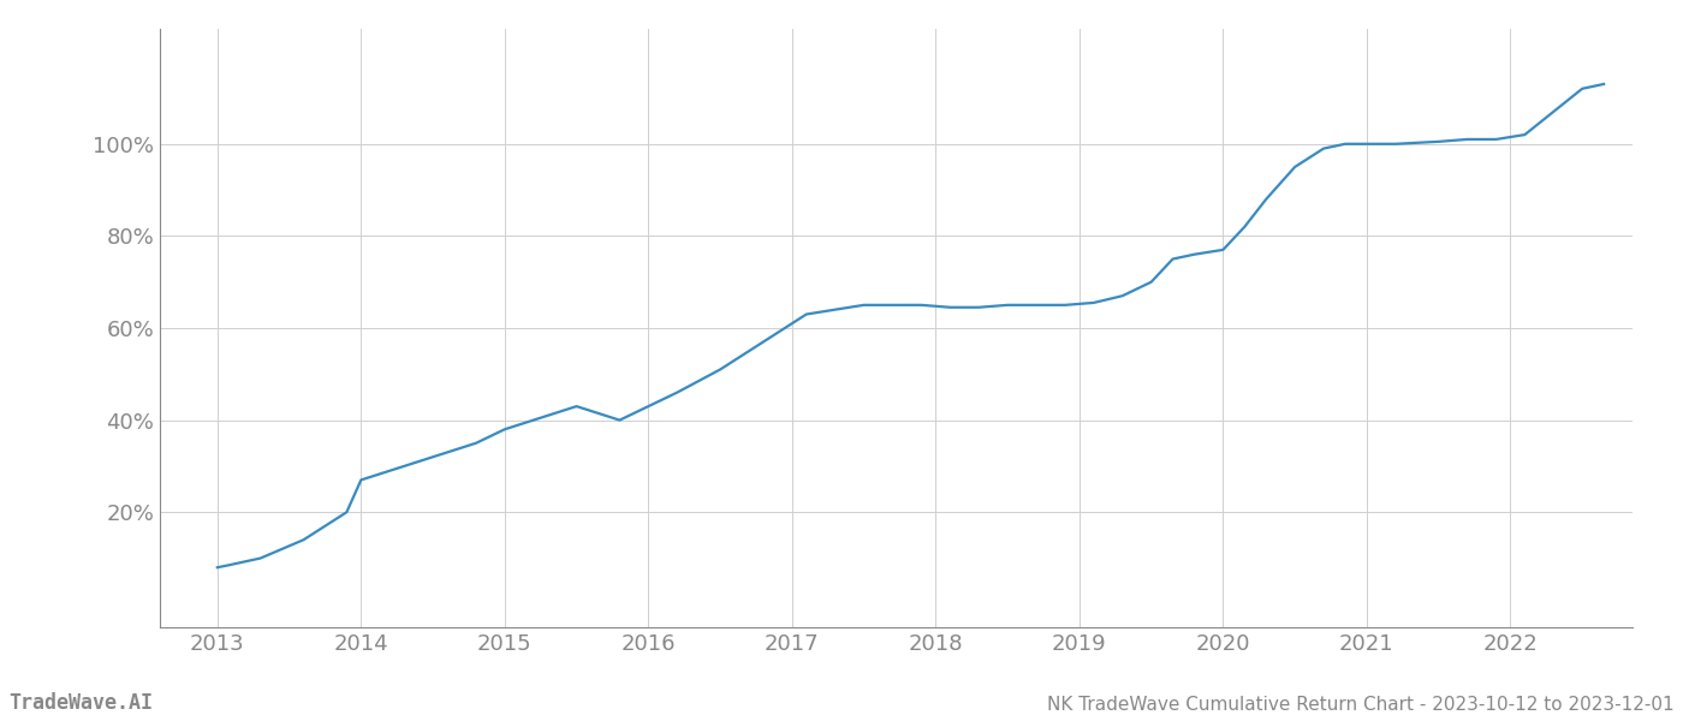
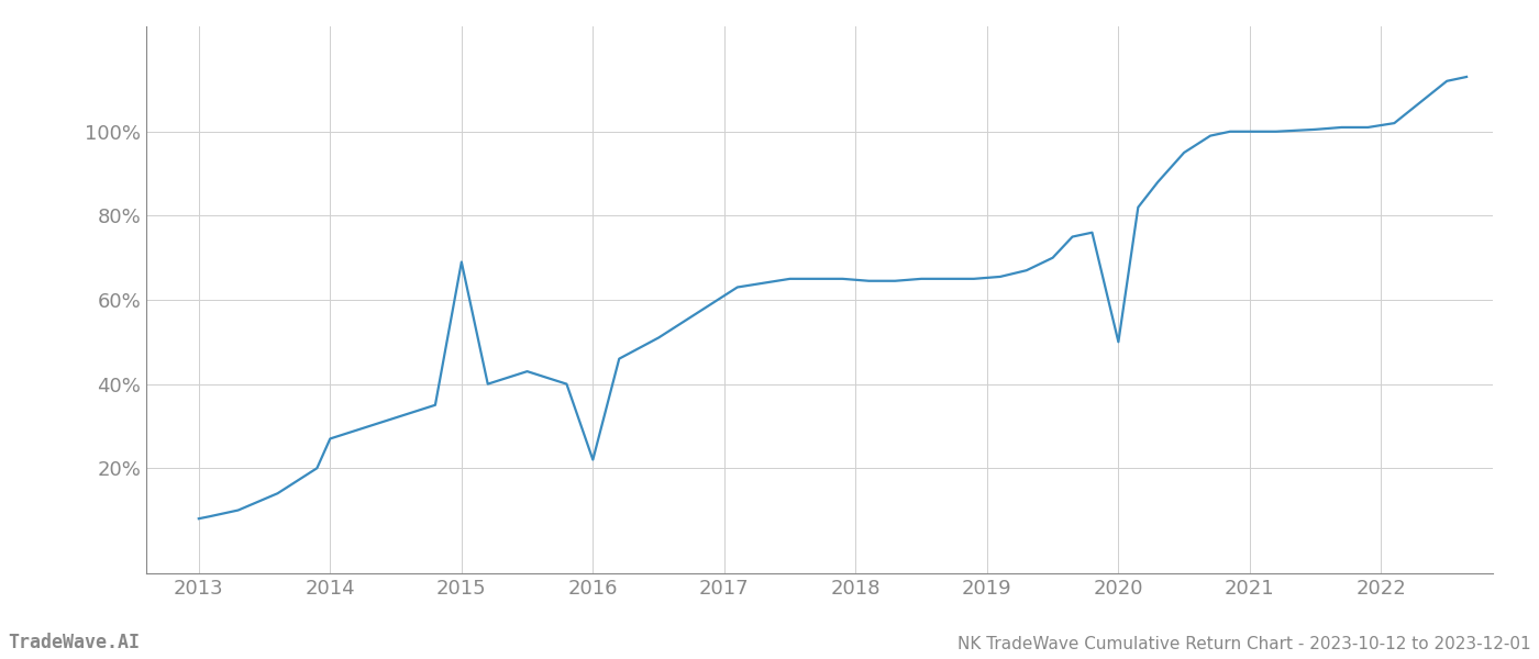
2015: 38.0% -> 69.0%
2016: 43.0% -> 22.0%
2020: 77.0% -> 50.0%
